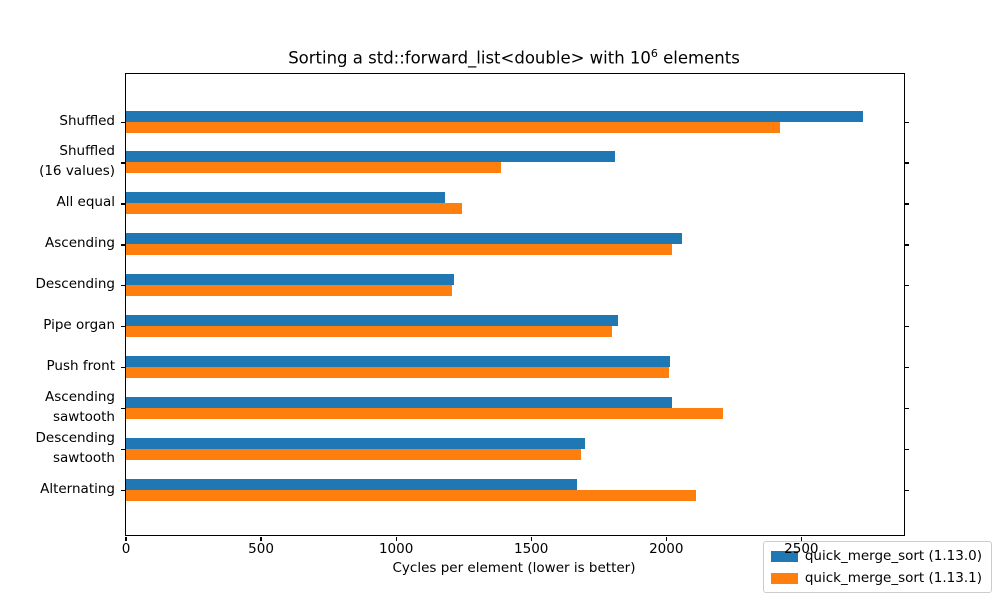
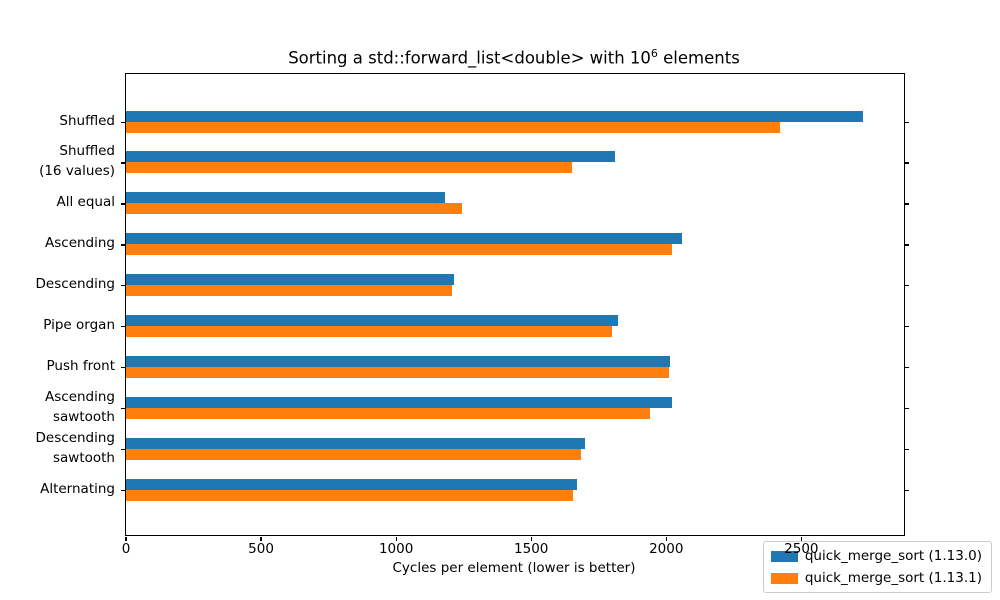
quick_merge_sort (1.13.1)/Shuffled (16 values): 1390 -> 1650
quick_merge_sort (1.13.1)/Ascending sawtooth: 2210 -> 1940
quick_merge_sort (1.13.1)/Alternating: 2110 -> 1660
